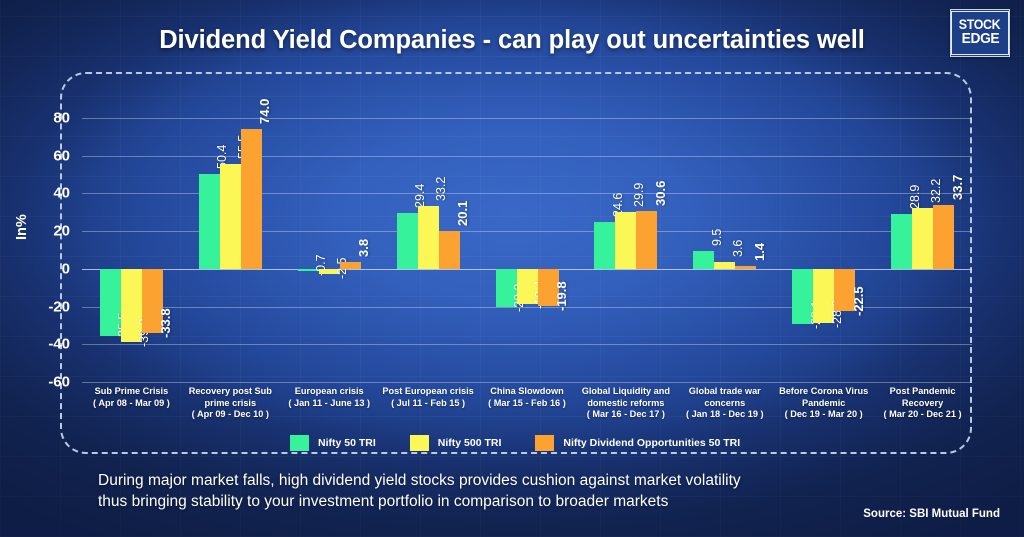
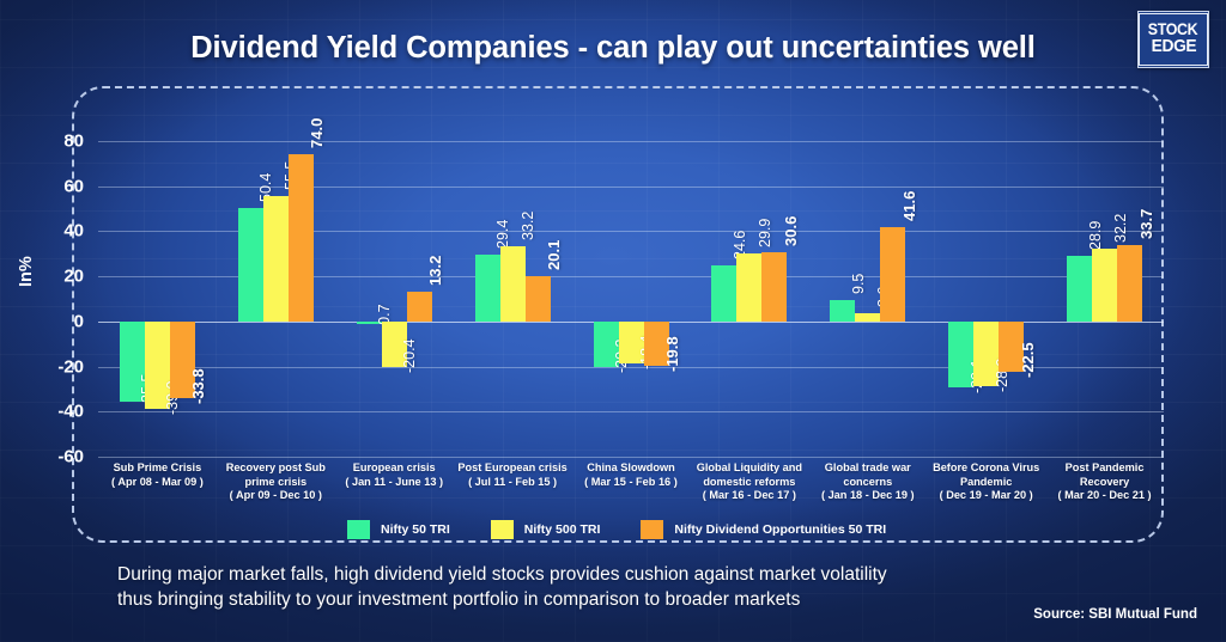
Nifty 500 TRI/European crisis: -2.5 -> -20.4
Nifty Dividend Opportunities 50 TRI/European crisis: 3.8 -> 13.2
Nifty Dividend Opportunities 50 TRI/Global trade war concerns: 1.4 -> 41.6
